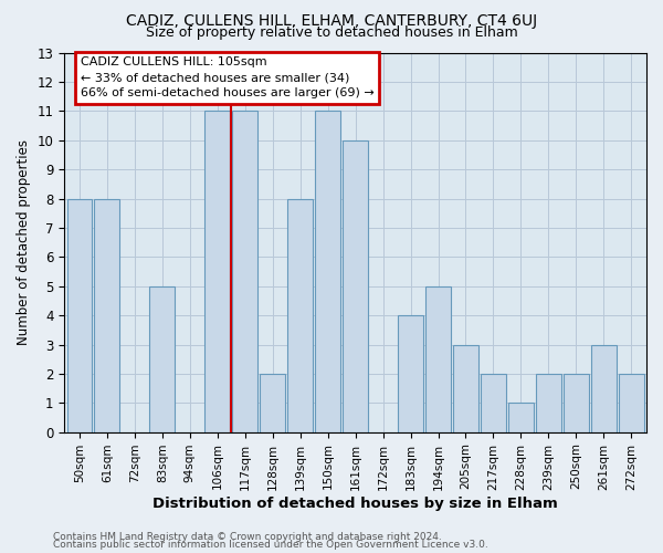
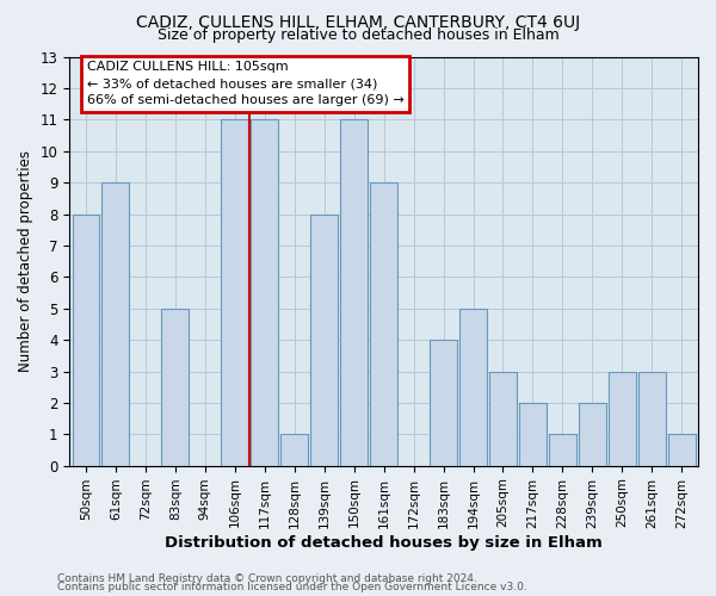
61sqm: 8 -> 9
128sqm: 2 -> 1
161sqm: 10 -> 9
250sqm: 2 -> 3
272sqm: 2 -> 1
